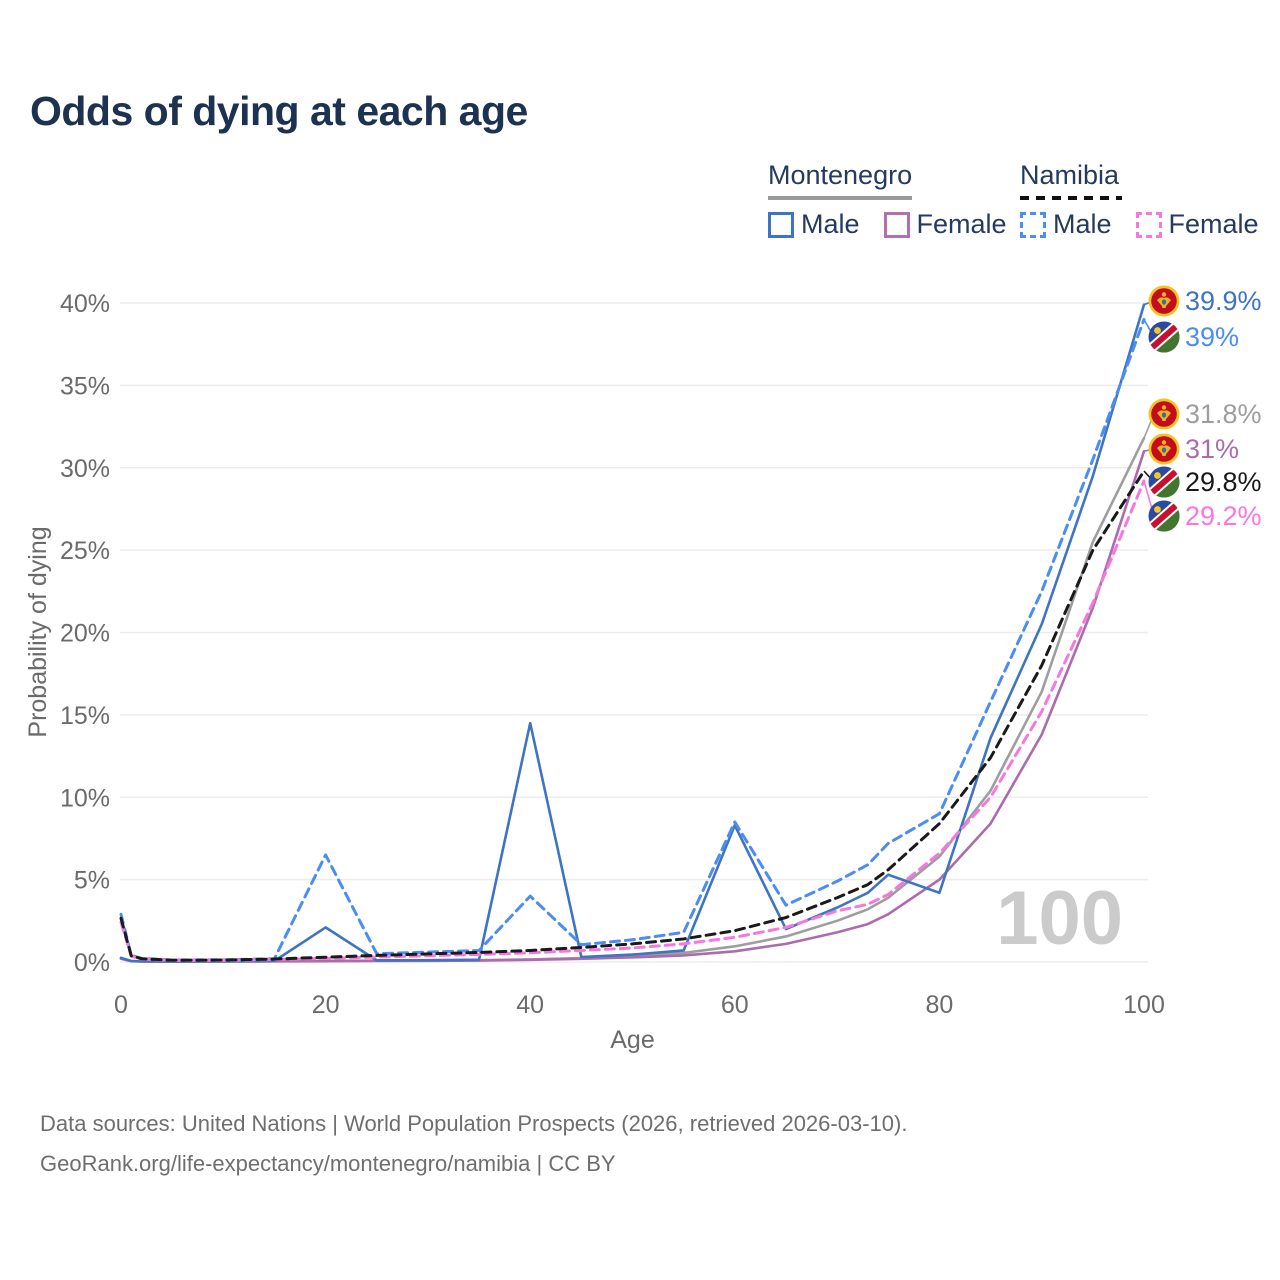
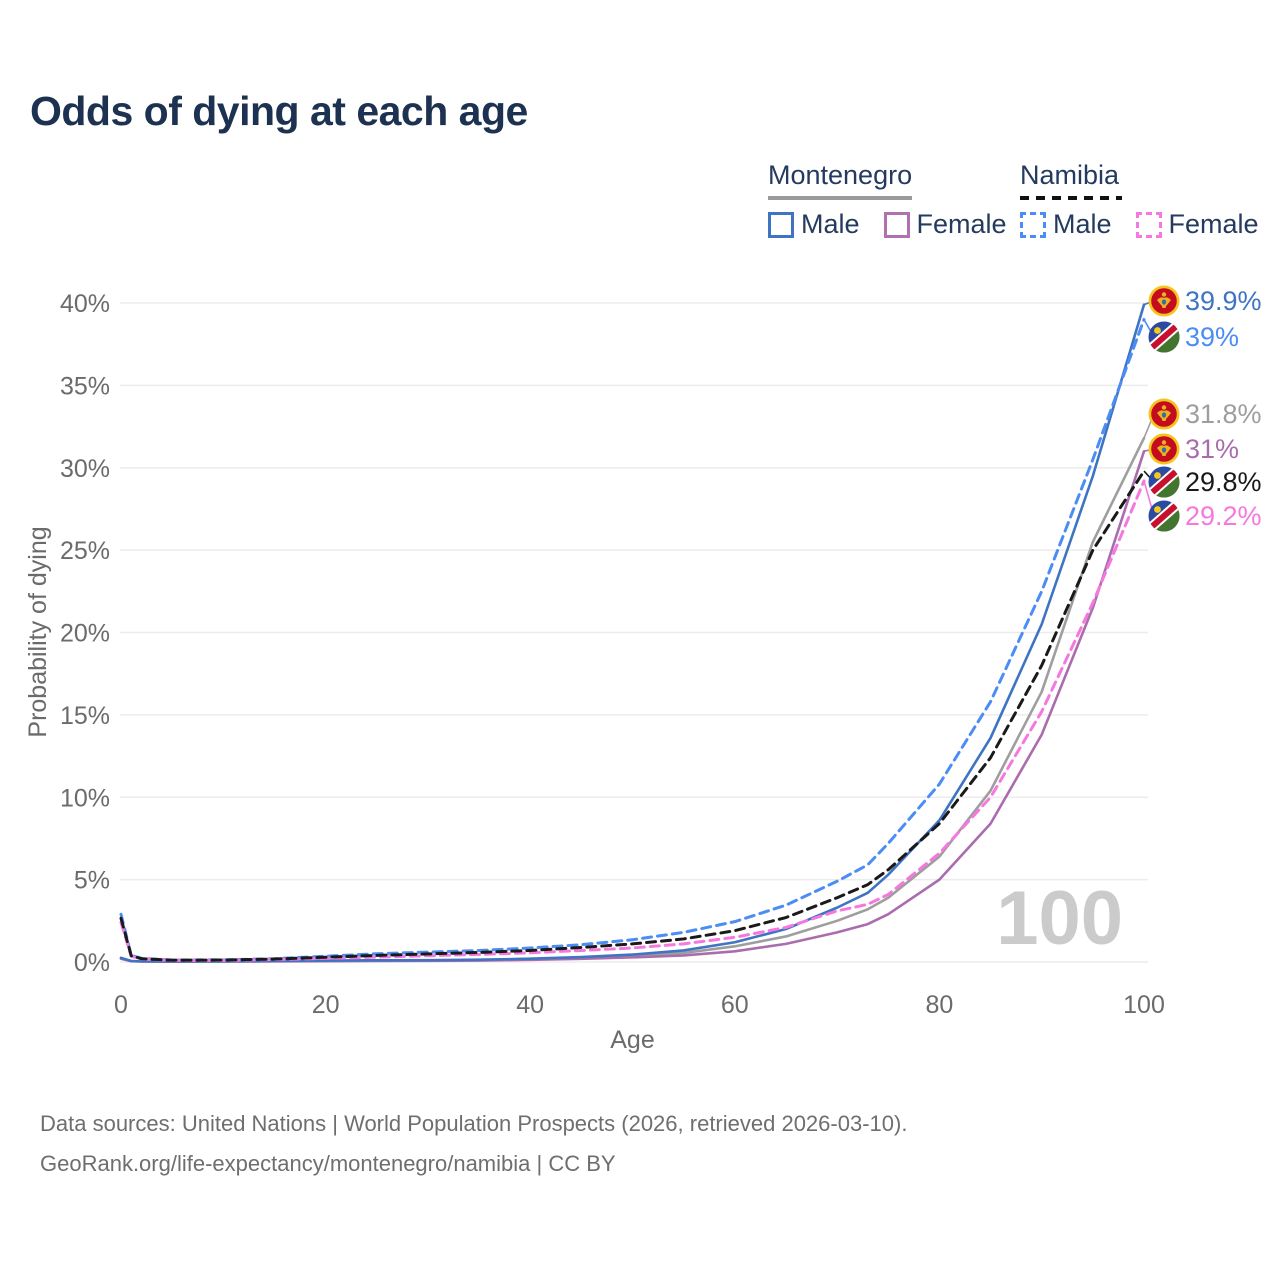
Montenegro Male/20: 2.1% -> 0.1%
Namibia Male/20: 6.5% -> 0.3%
Montenegro Male/40: 14.5% -> 0.2%
Namibia Male/40: 4.0% -> 0.8%
Montenegro Male/60: 8.3% -> 1.2%
Namibia Male/60: 8.5% -> 2.5%
Montenegro Male/80: 4.2% -> 8.6%
Namibia Male/80: 9.0% -> 10.8%
